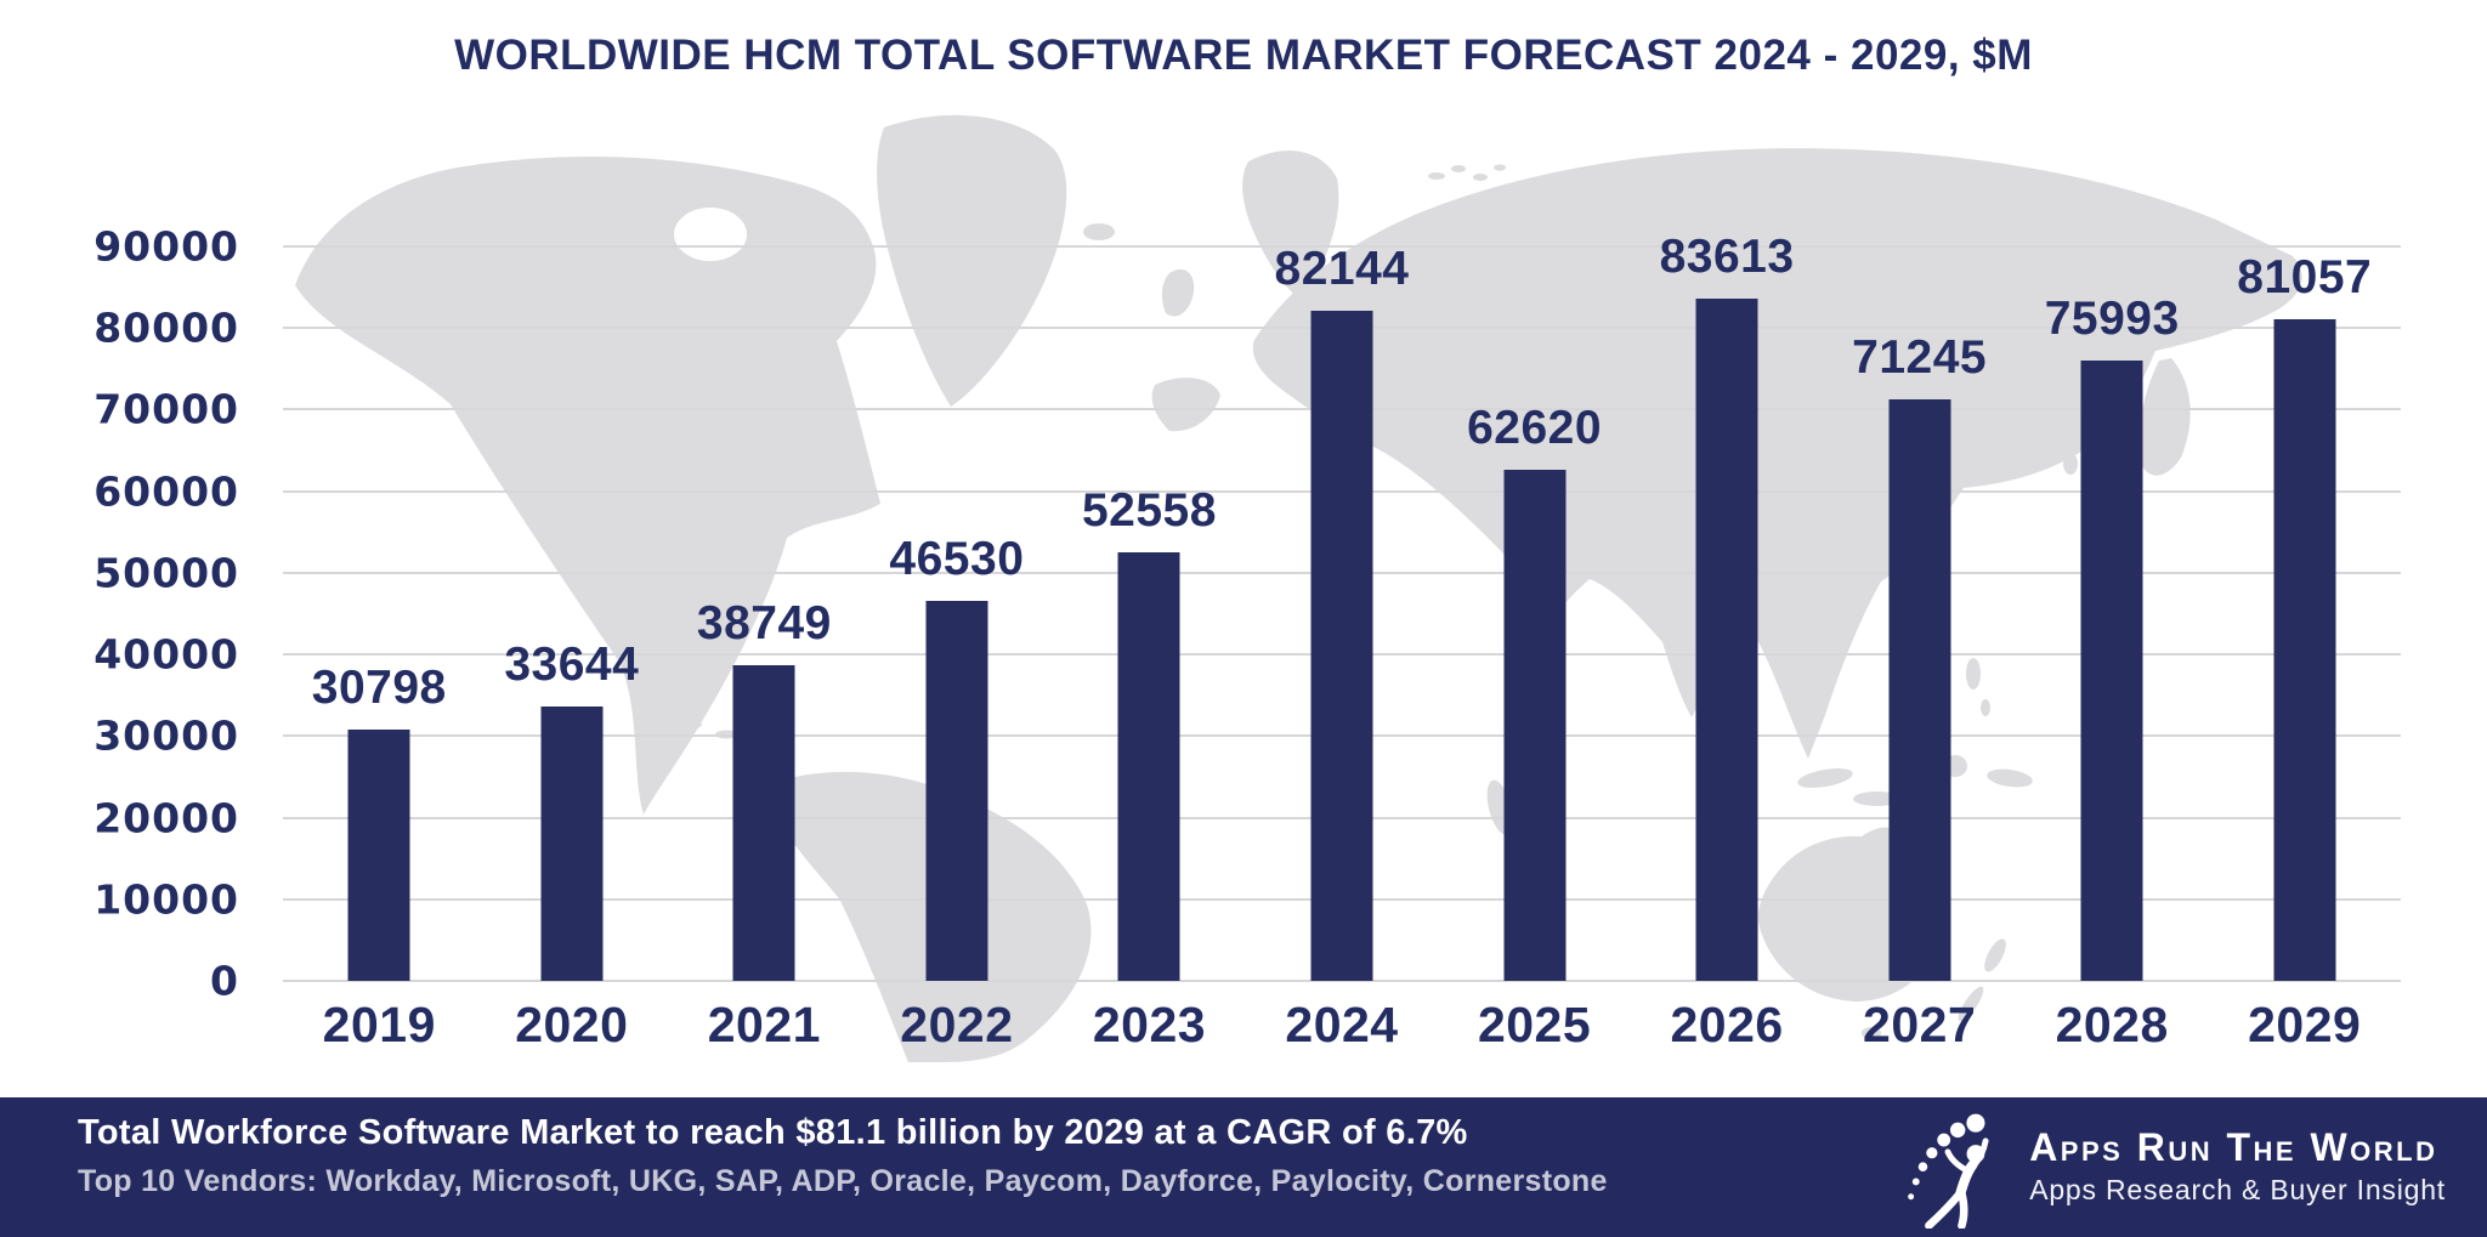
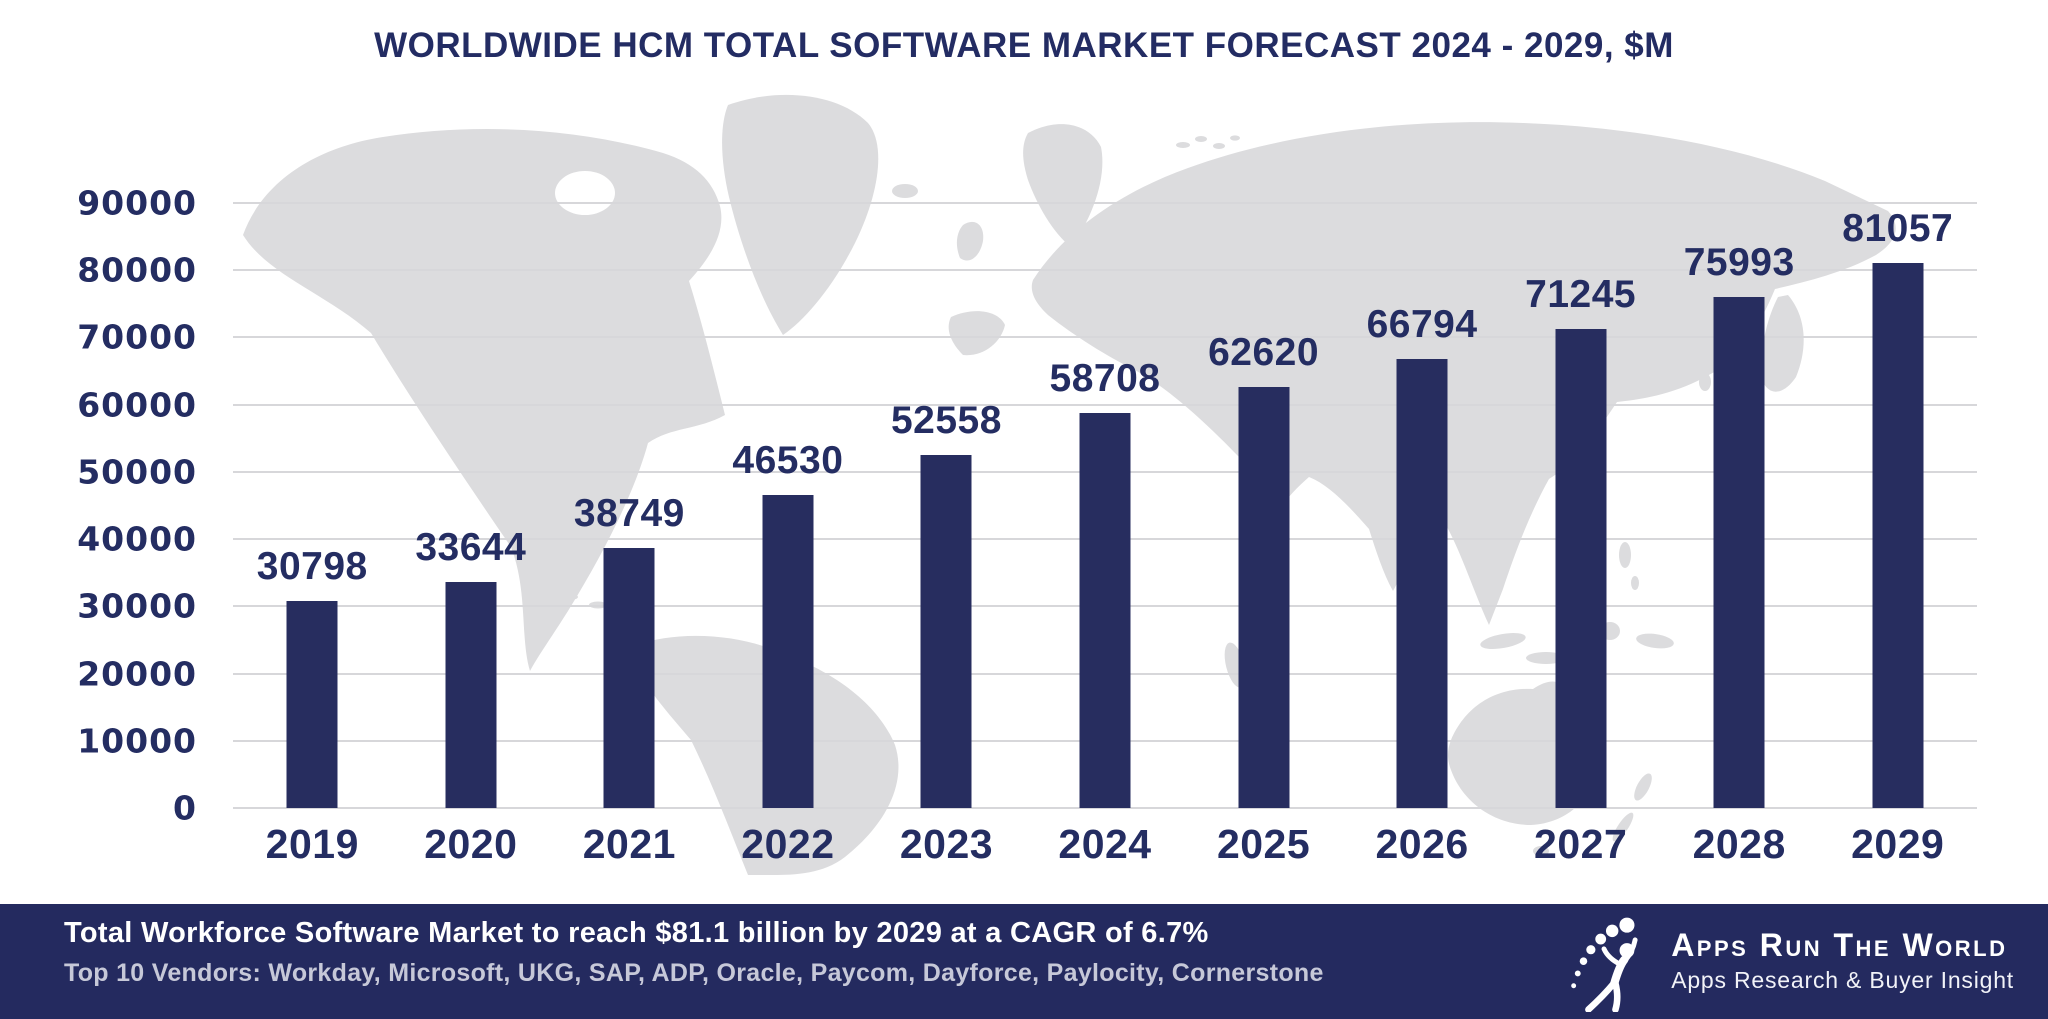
2024: 82144 -> 58708
2026: 83613 -> 66794
